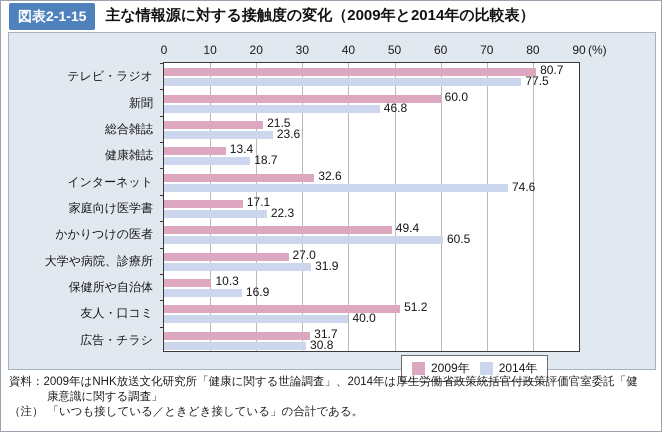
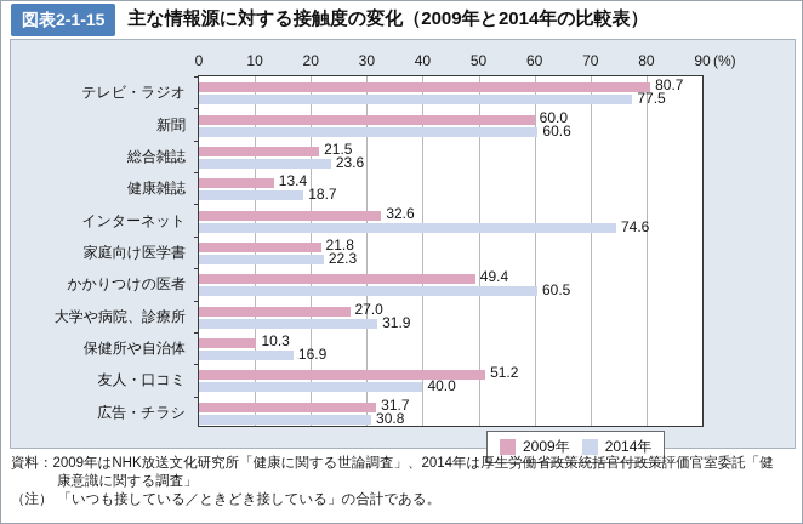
2014年/新聞: 46.8 -> 60.6
2009年/家庭向け医学書: 17.1 -> 21.8
